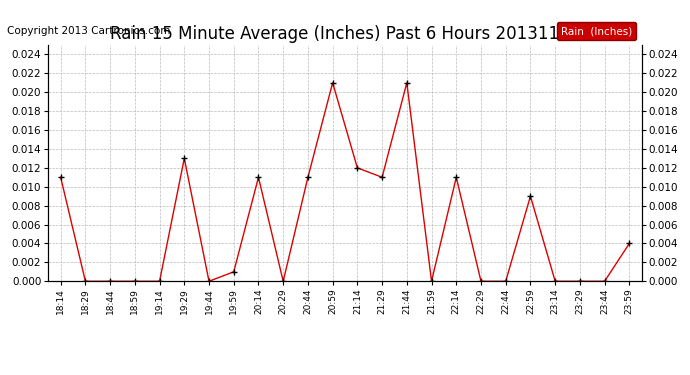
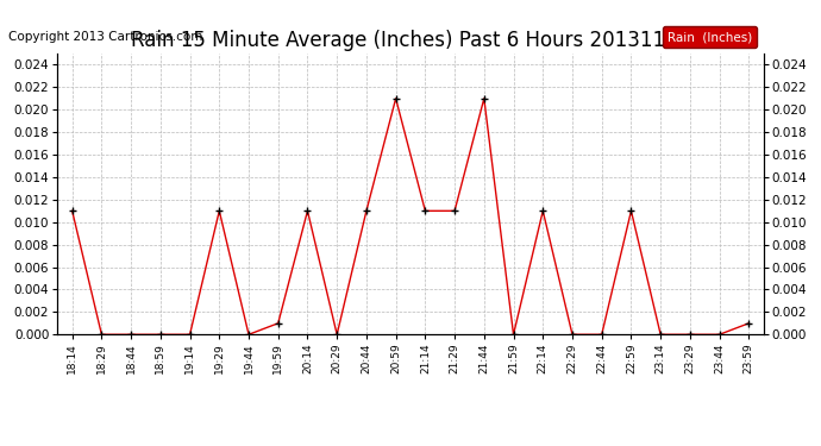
19:29: 0.013 -> 0.011
21:14: 0.012 -> 0.011
22:59: 0.009 -> 0.011
23:59: 0.004 -> 0.001
